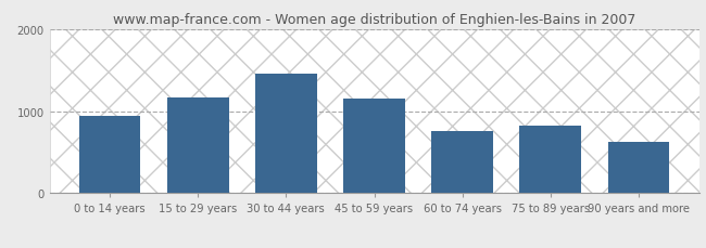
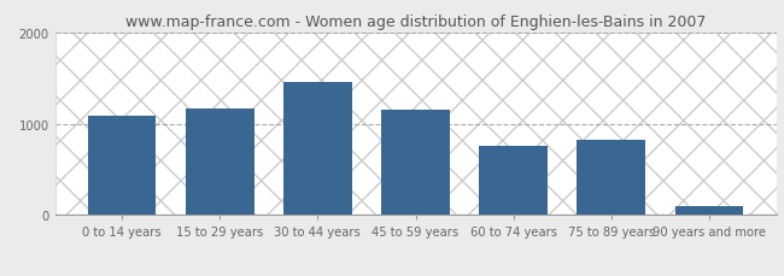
0 to 14 years: 940 -> 1080
90 years and more: 620 -> 100
